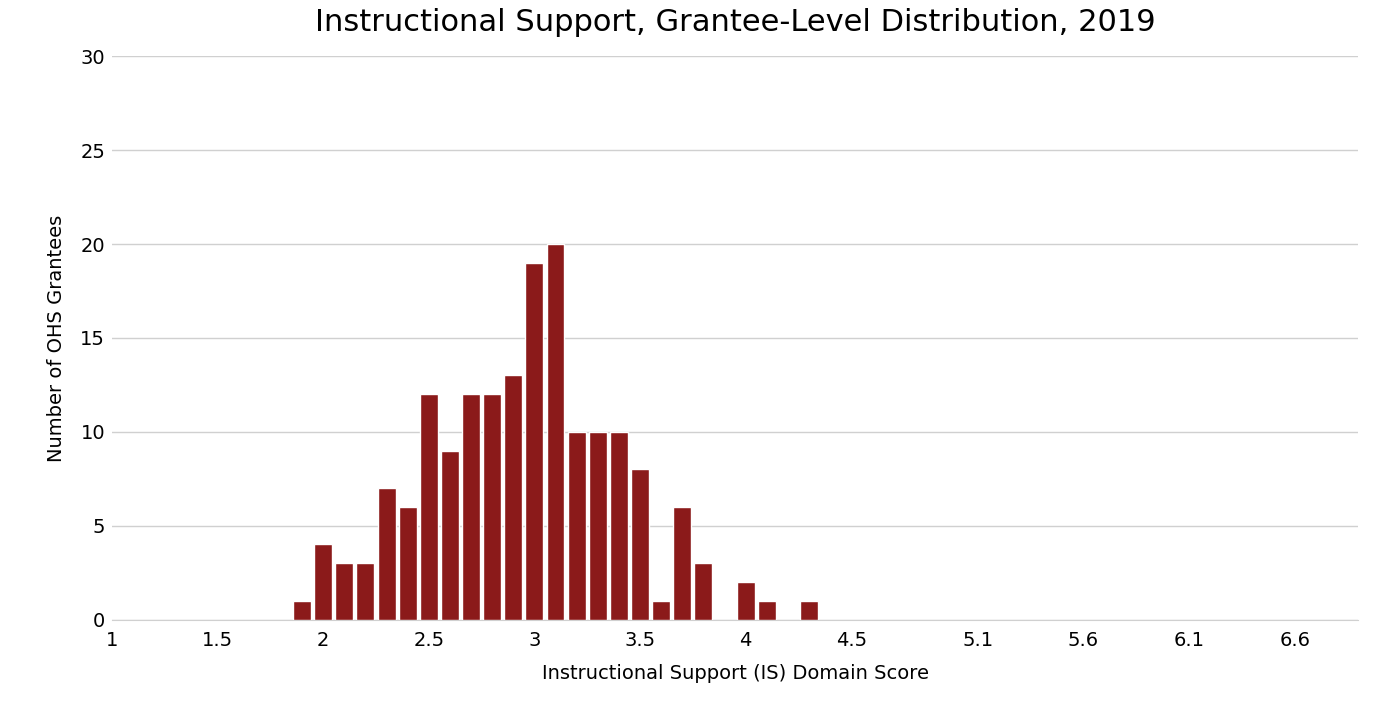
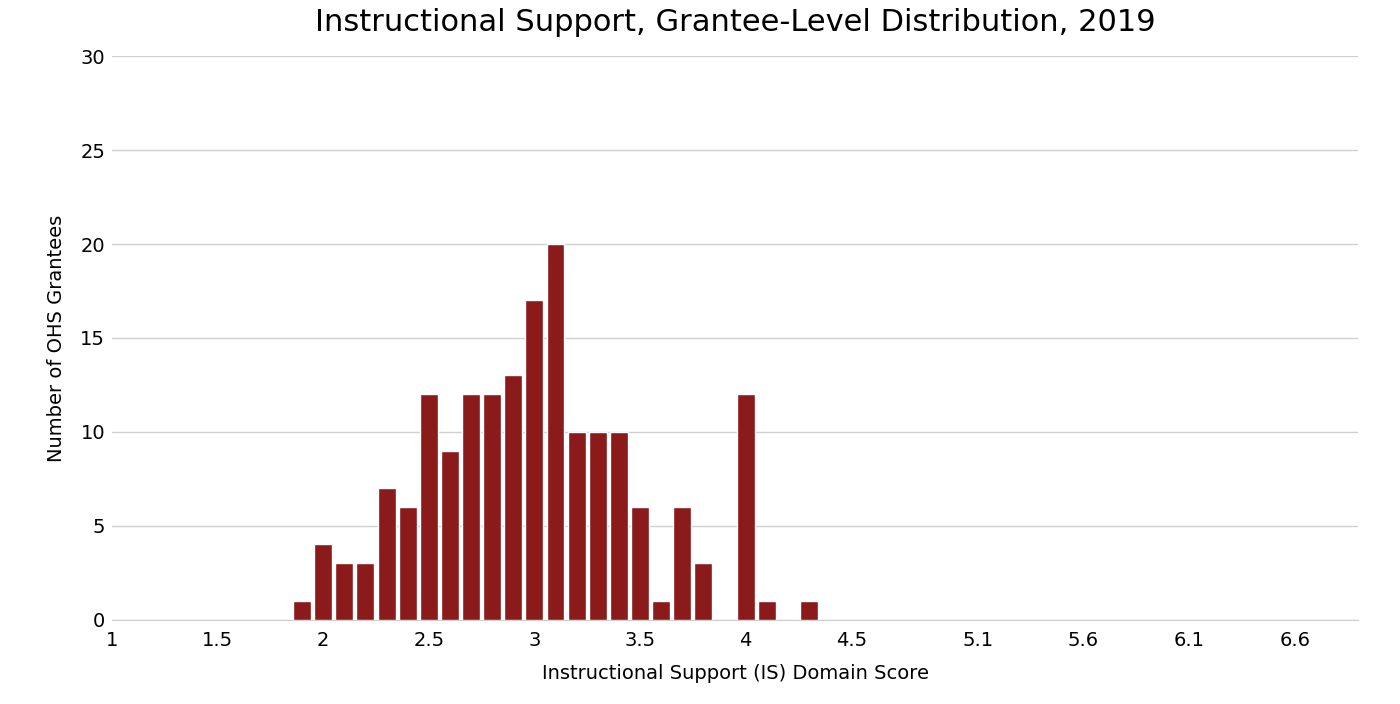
3: 19 -> 17
3.5: 8 -> 6
4: 2 -> 12
